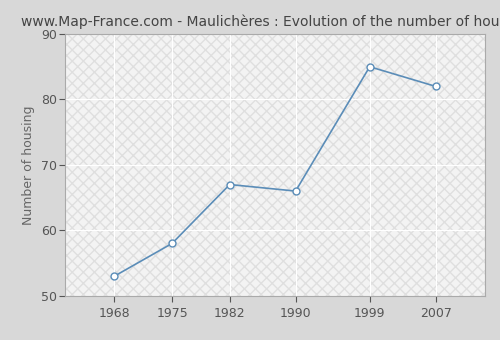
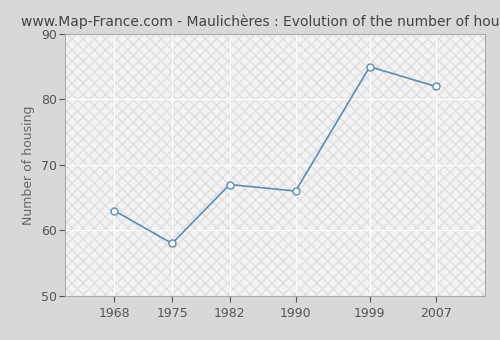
1968: 53 -> 63
